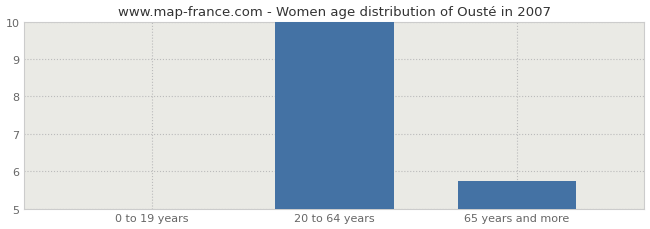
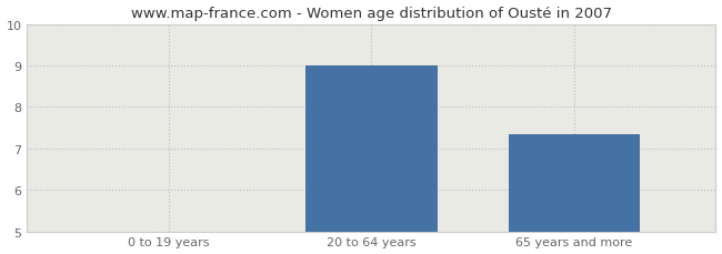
20 to 64 years: 10.00 -> 9.00
65 years and more: 5.75 -> 7.35
